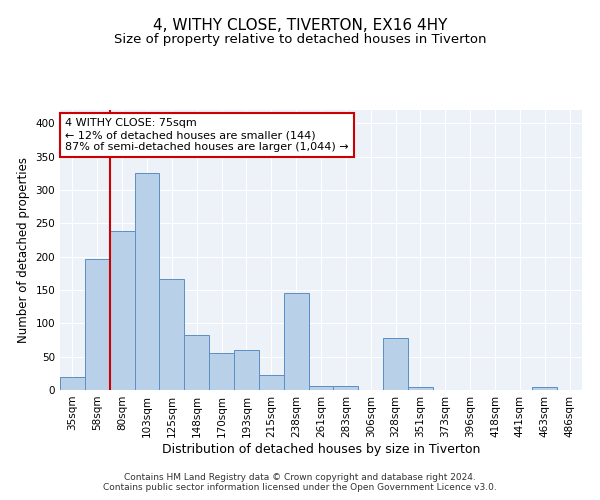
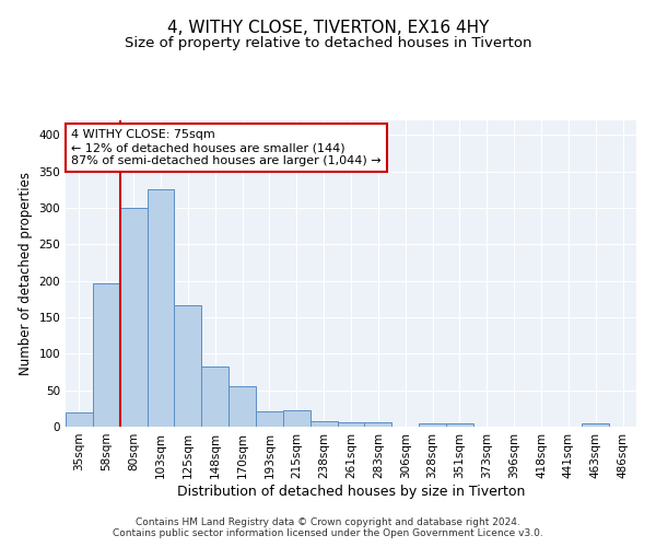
80sqm: 238 -> 300
193sqm: 60 -> 21
238sqm: 146 -> 7
328sqm: 78 -> 5
